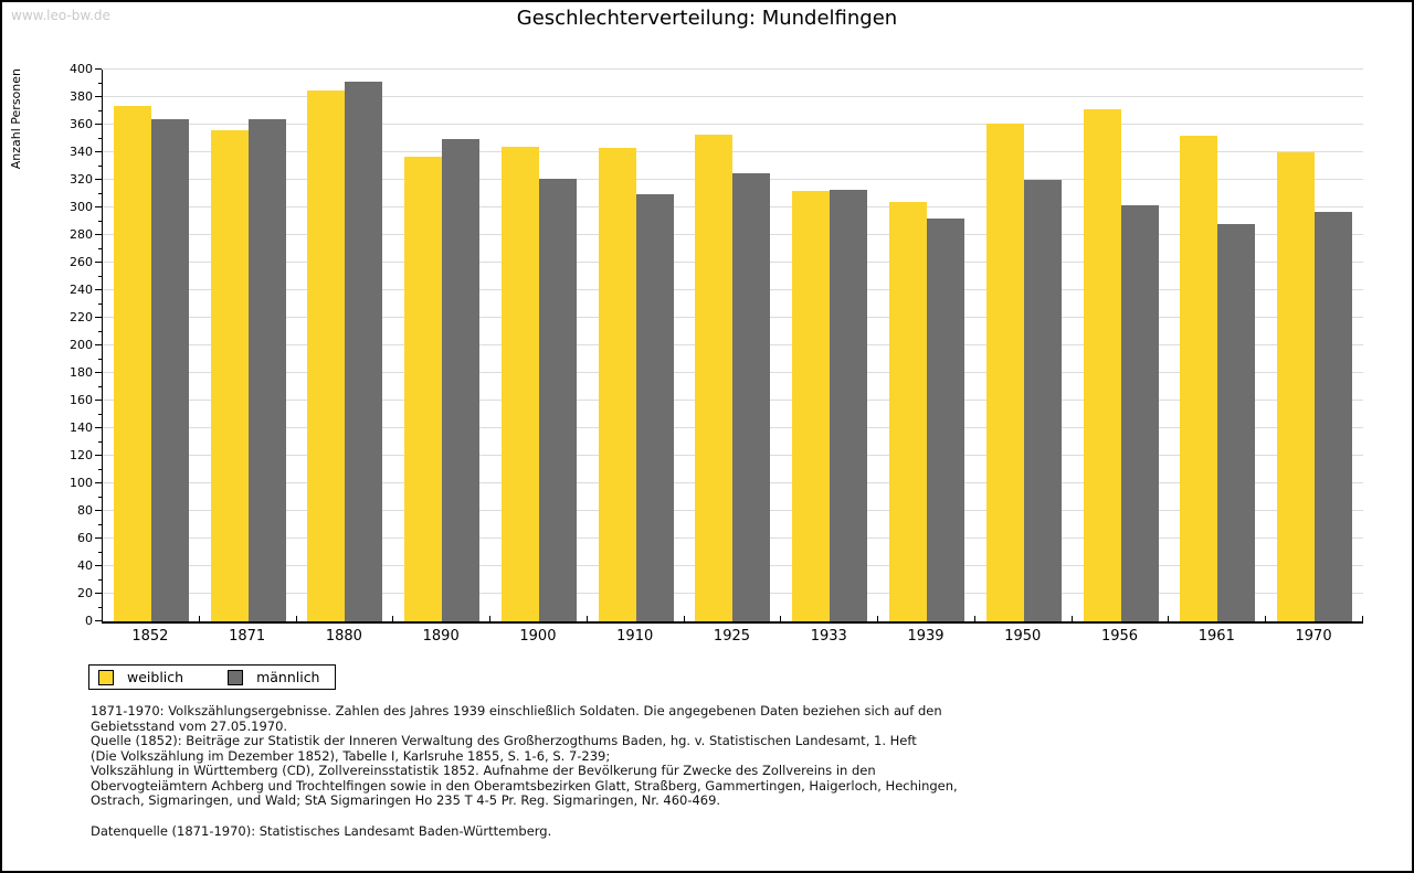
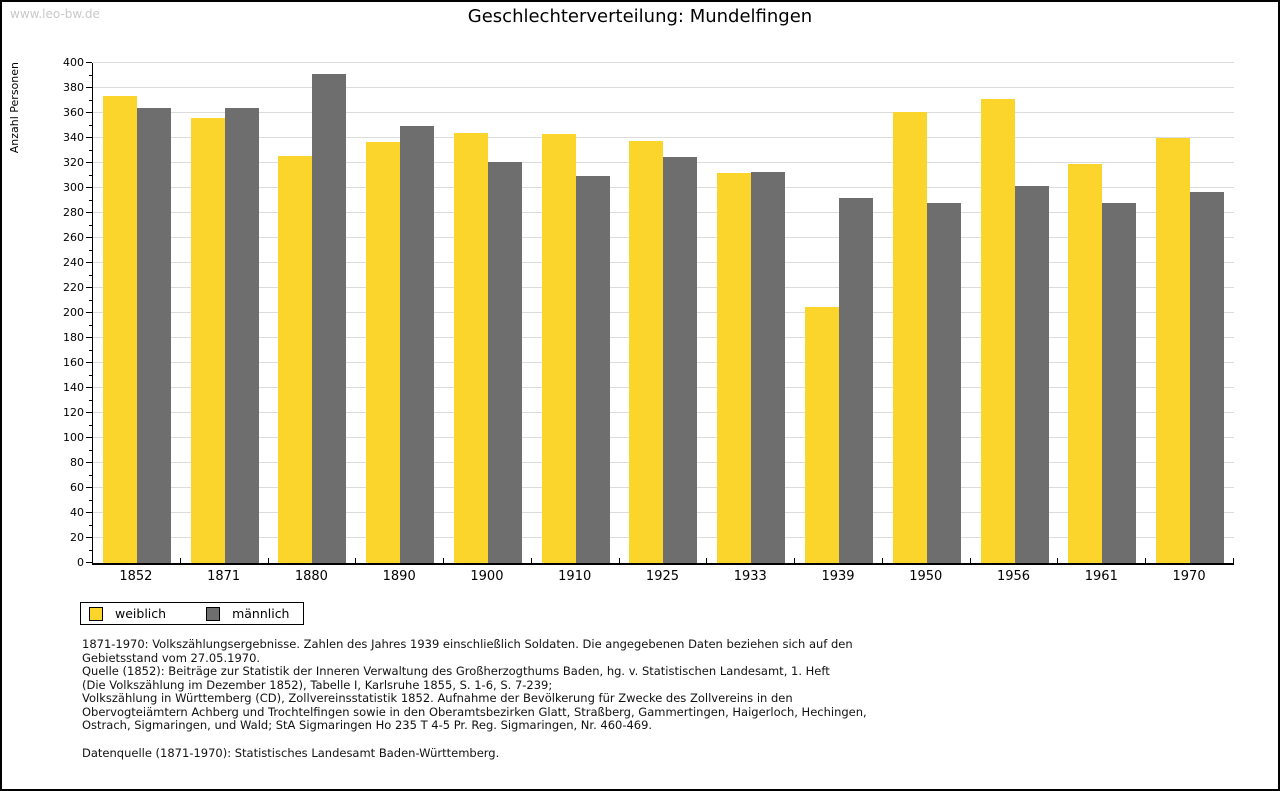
weiblich/1880: 385 -> 326
weiblich/1925: 353 -> 338
weiblich/1939: 304 -> 205
männlich/1950: 320 -> 288
weiblich/1961: 352 -> 319
